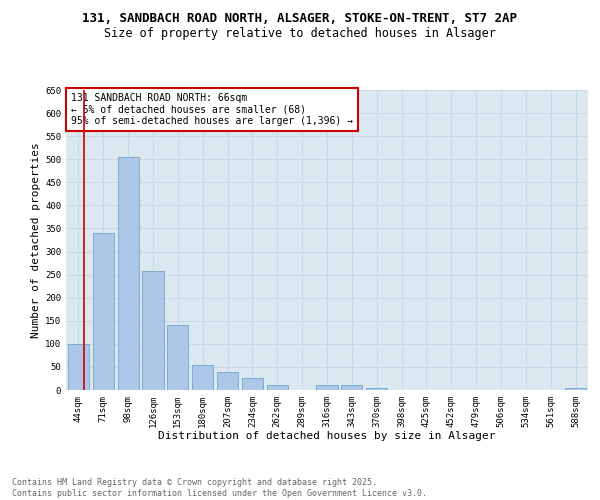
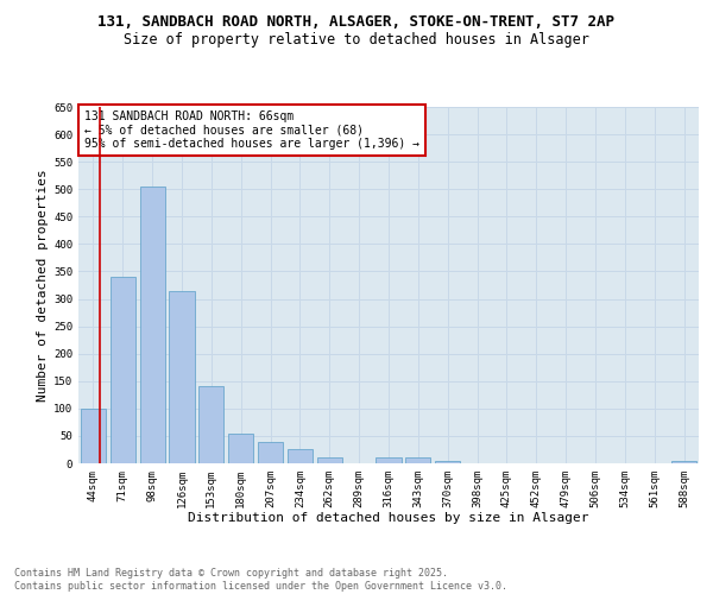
126sqm: 257 -> 315
